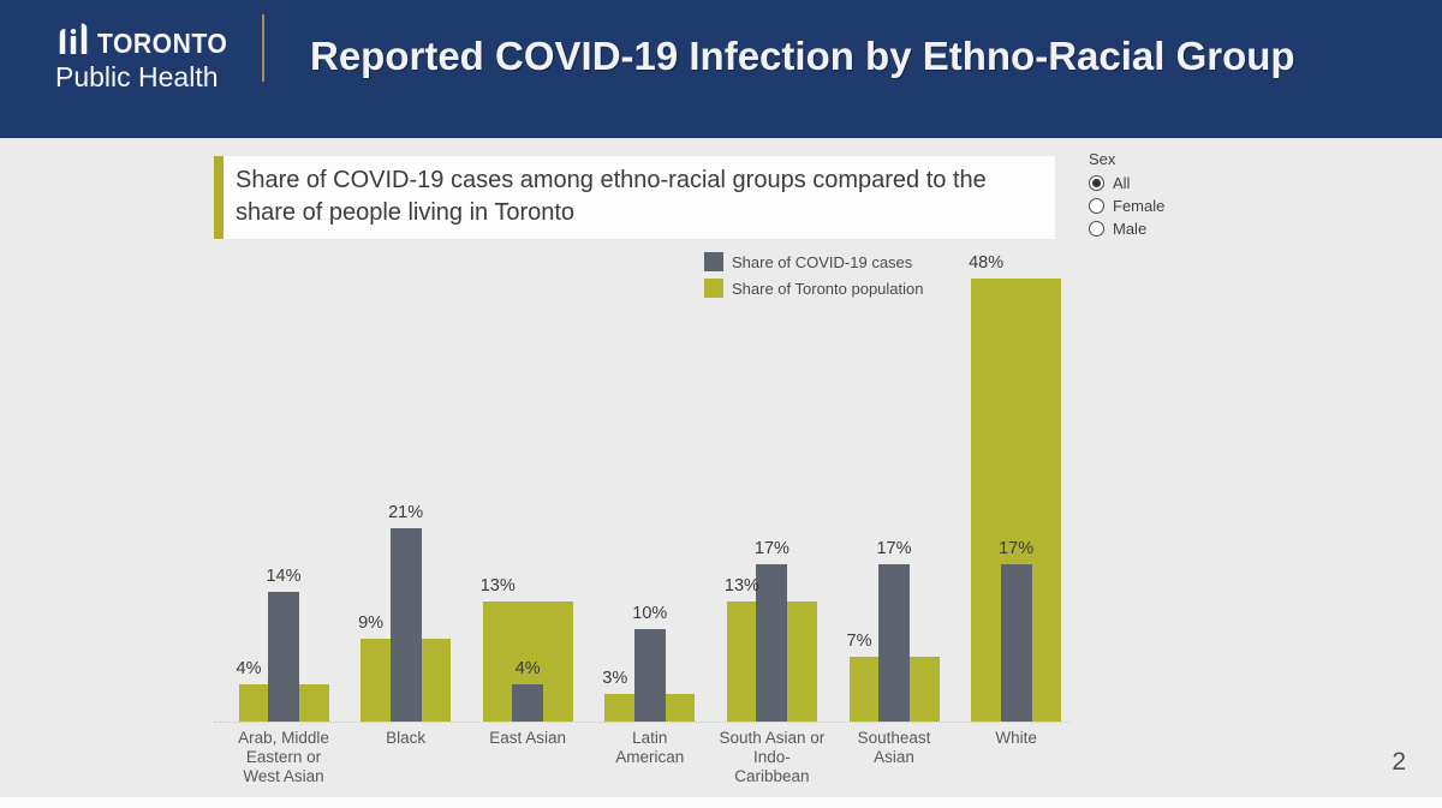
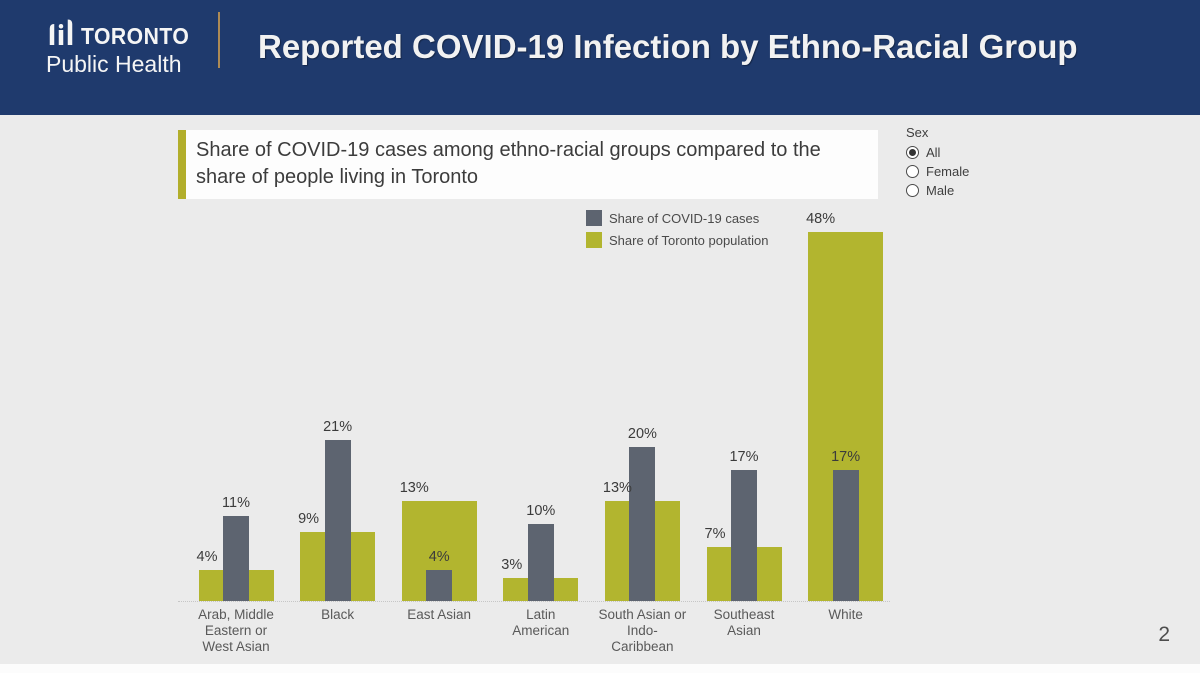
Share of COVID-19 cases/Arab, Middle Eastern or West Asian: 14% -> 11%
Share of COVID-19 cases/South Asian or Indo-Caribbean: 17% -> 20%
